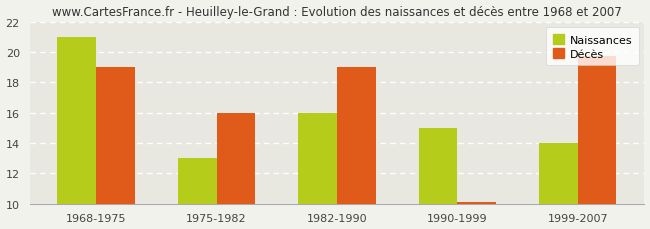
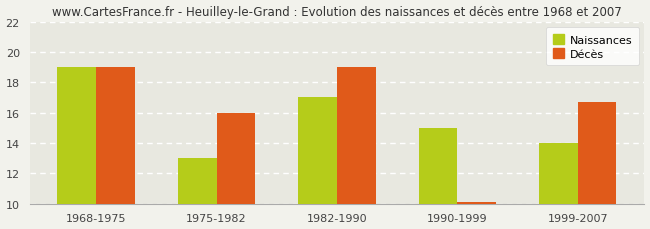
Naissances/1968-1975: 21 -> 19
Naissances/1982-1990: 16 -> 17
Décès/1999-2007: 19.7 -> 16.7
